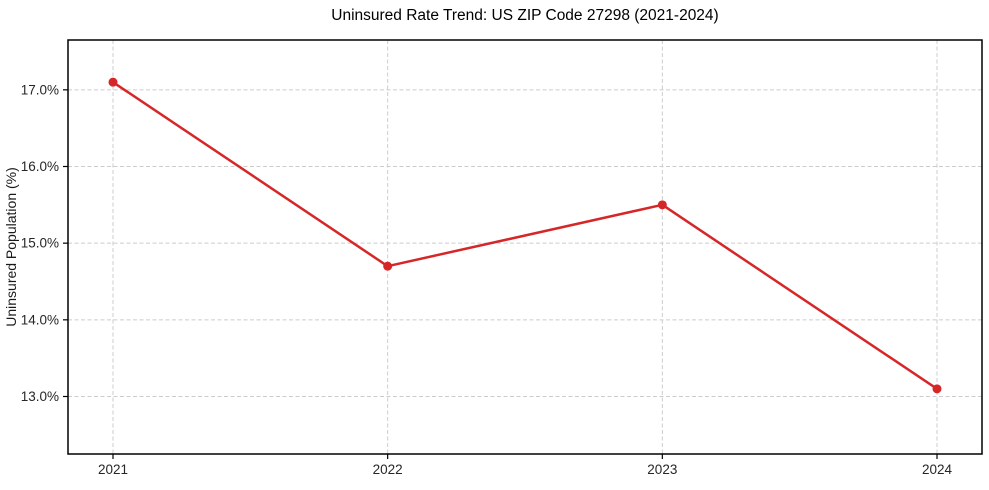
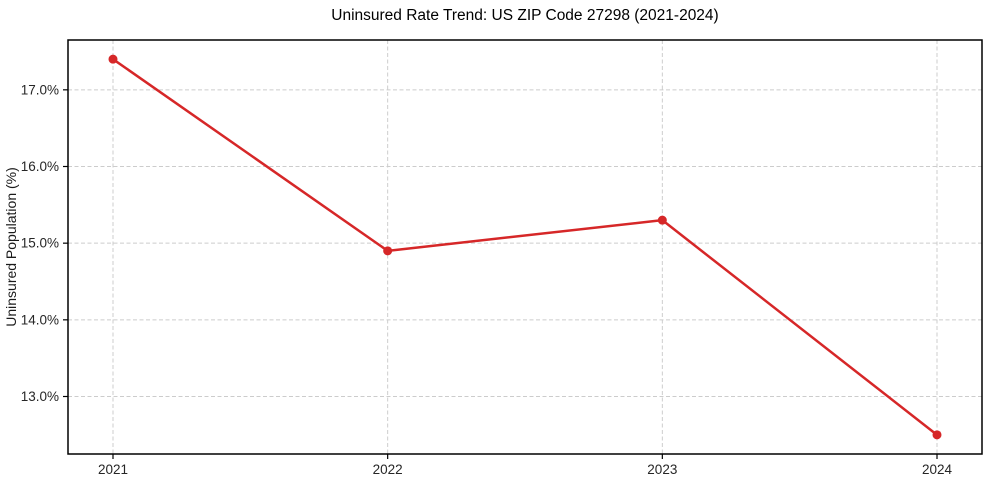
2021: 17.1% -> 17.4%
2022: 14.7% -> 14.9%
2023: 15.5% -> 15.3%
2024: 13.1% -> 12.5%
